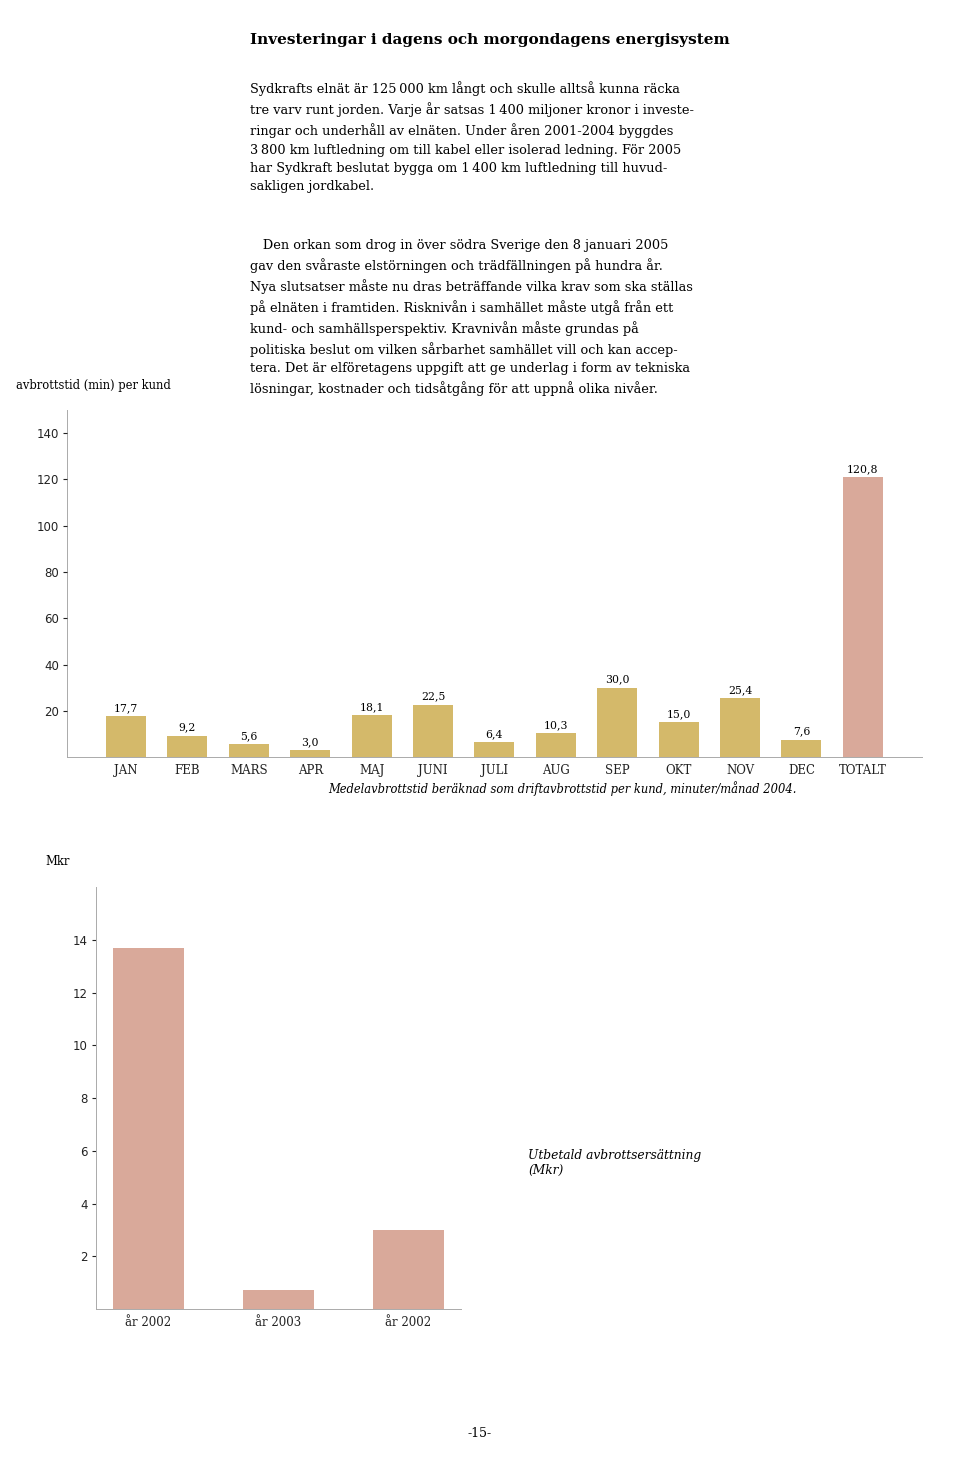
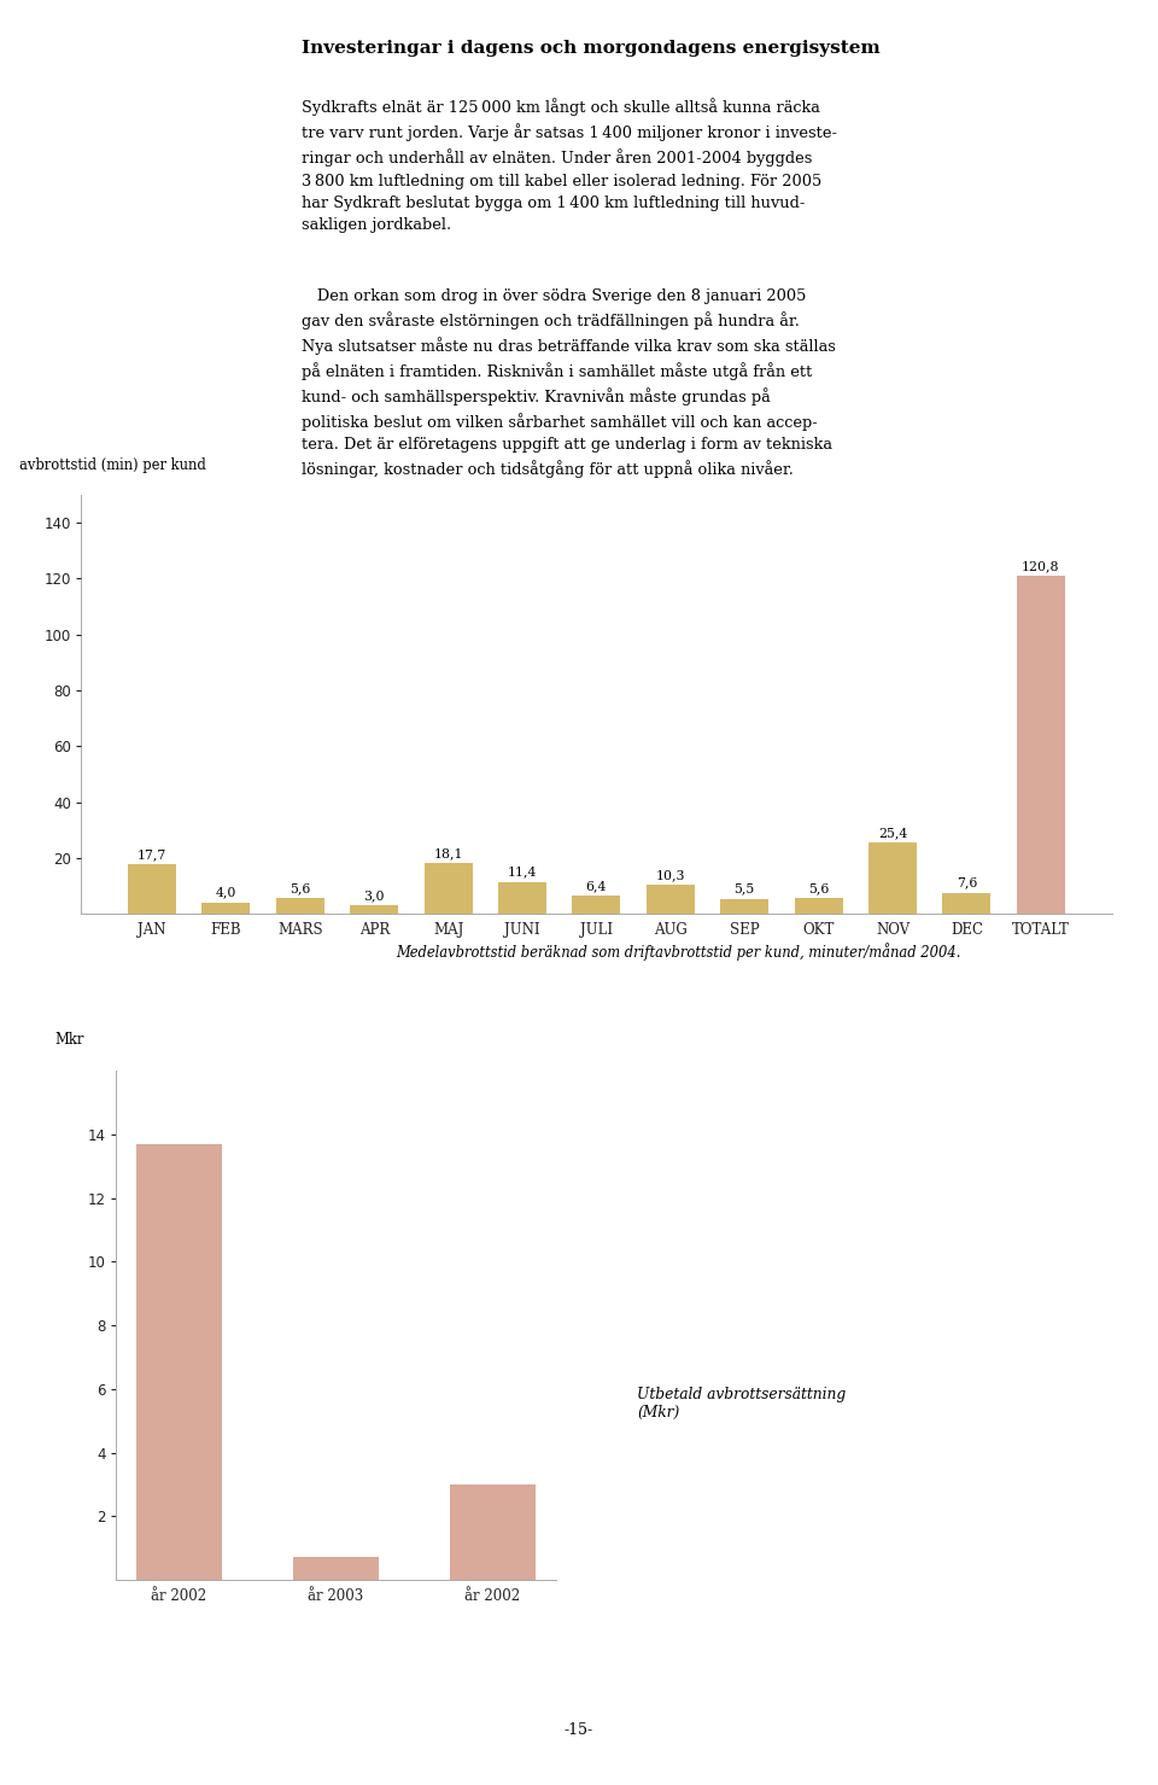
FEB: 9,2 -> 4,0
JUNI: 22,5 -> 11,4
SEP: 30,0 -> 5,5
OKT: 15,0 -> 5,6
